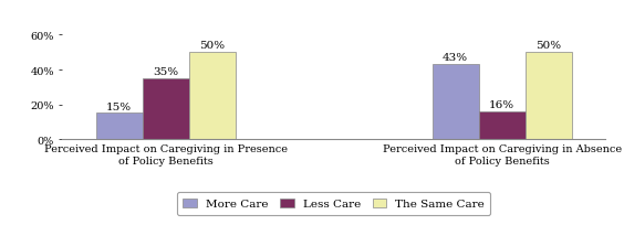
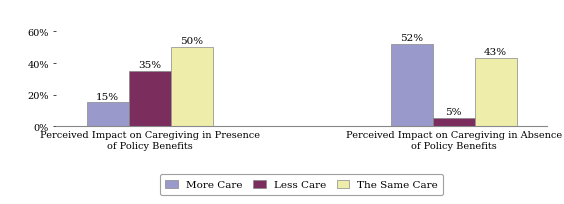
More Care/Perceived Impact on Caregiving in Absence of Policy Benefits: 43% -> 52%
Less Care/Perceived Impact on Caregiving in Absence of Policy Benefits: 16% -> 5%
The Same Care/Perceived Impact on Caregiving in Absence of Policy Benefits: 50% -> 43%
